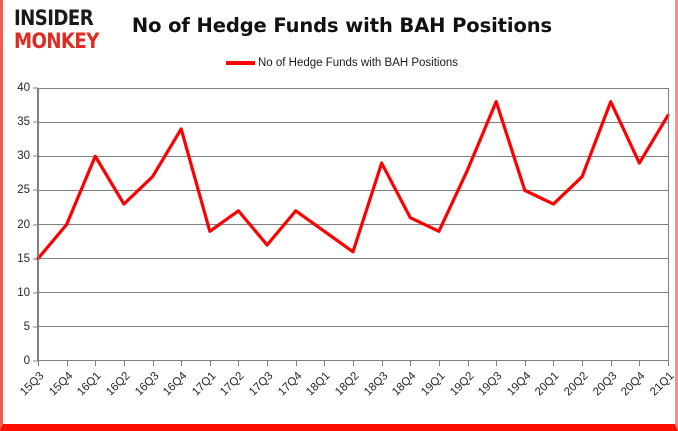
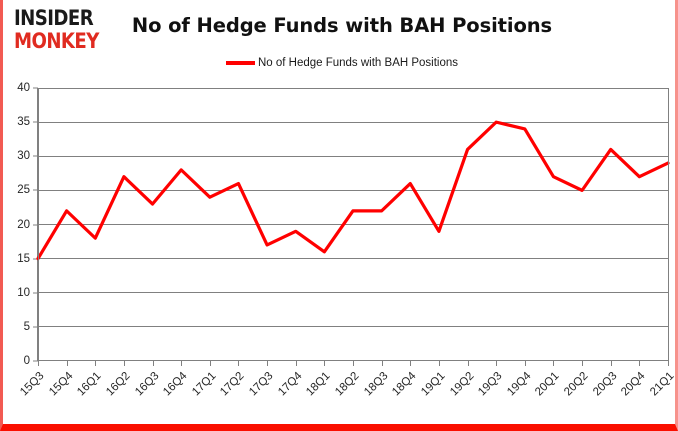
15Q4: 20 -> 22
16Q1: 30 -> 18
16Q2: 23 -> 27
16Q3: 27 -> 23
16Q4: 34 -> 28
17Q1: 19 -> 24
17Q2: 22 -> 26
17Q4: 22 -> 19
18Q1: 19 -> 16
18Q2: 16 -> 22
18Q3: 29 -> 22
18Q4: 21 -> 26
19Q2: 28 -> 31
19Q3: 38 -> 35
19Q4: 25 -> 34
20Q1: 23 -> 27
20Q2: 27 -> 25
20Q3: 38 -> 31
20Q4: 29 -> 27
21Q1: 36 -> 29
